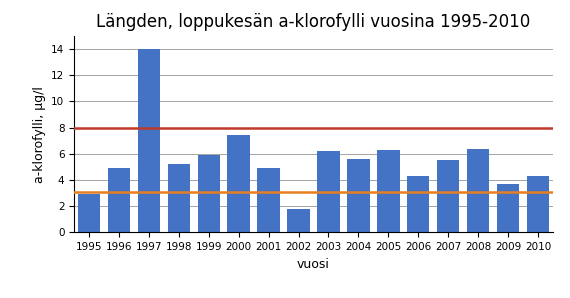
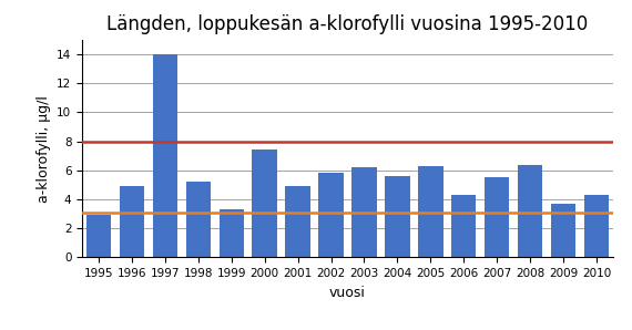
1999: 5.9 -> 3.3
2002: 1.8 -> 5.8
